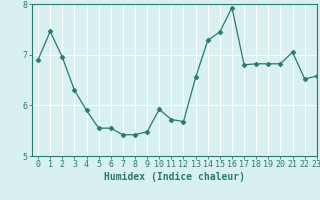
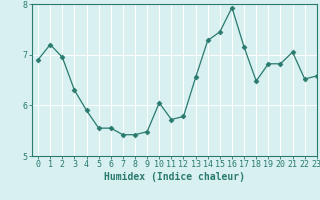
1: 7.46 -> 7.20
10: 5.92 -> 6.05
12: 5.68 -> 5.78
17: 6.80 -> 7.15
18: 6.82 -> 6.48
